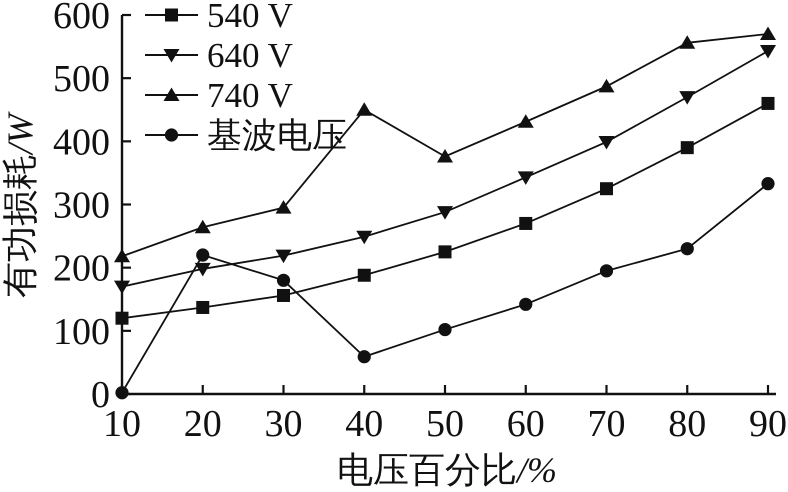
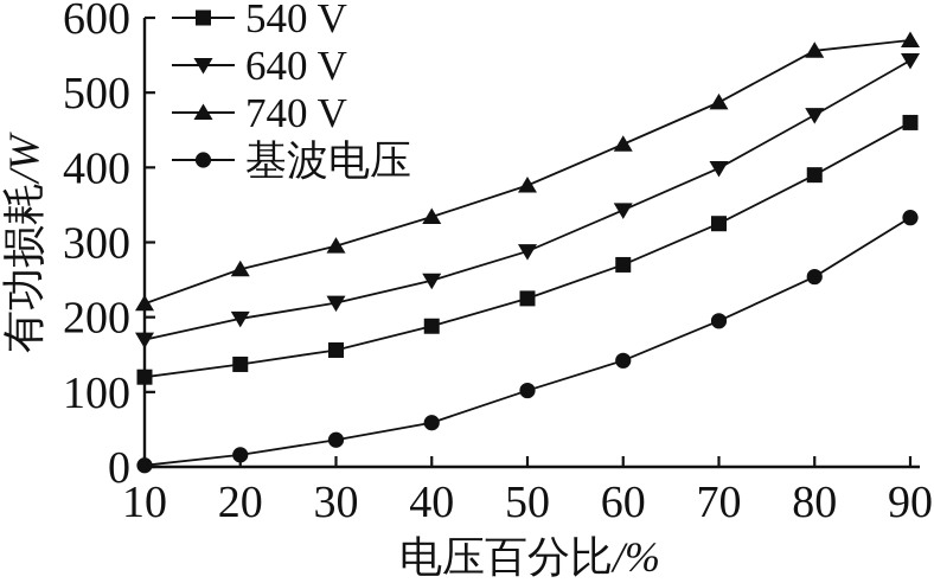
基波电压/20: 220 -> 20
基波电压/30: 180 -> 40
740 V/40: 450 -> 330
基波电压/80: 230 -> 250
